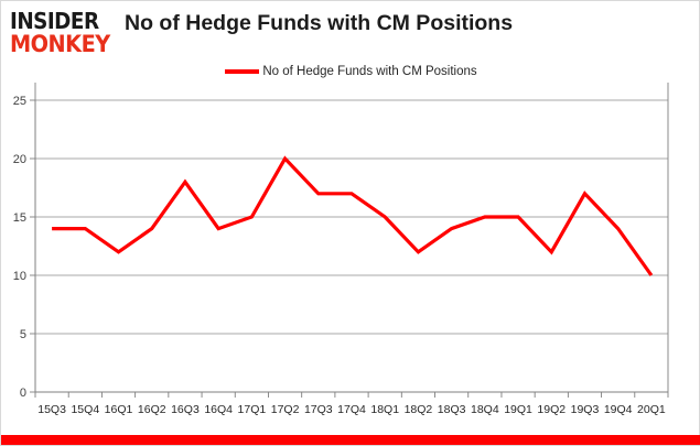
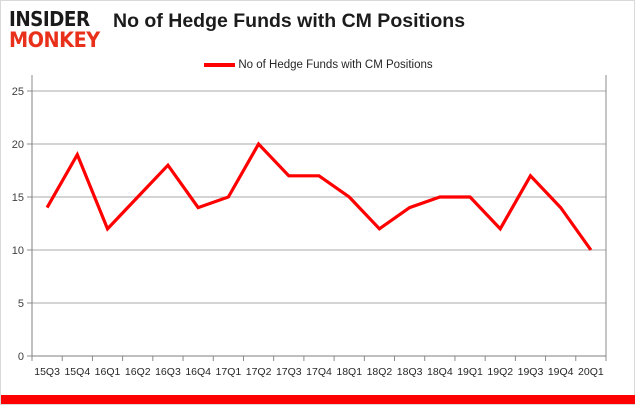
15Q4: 14 -> 19
16Q2: 14 -> 15
